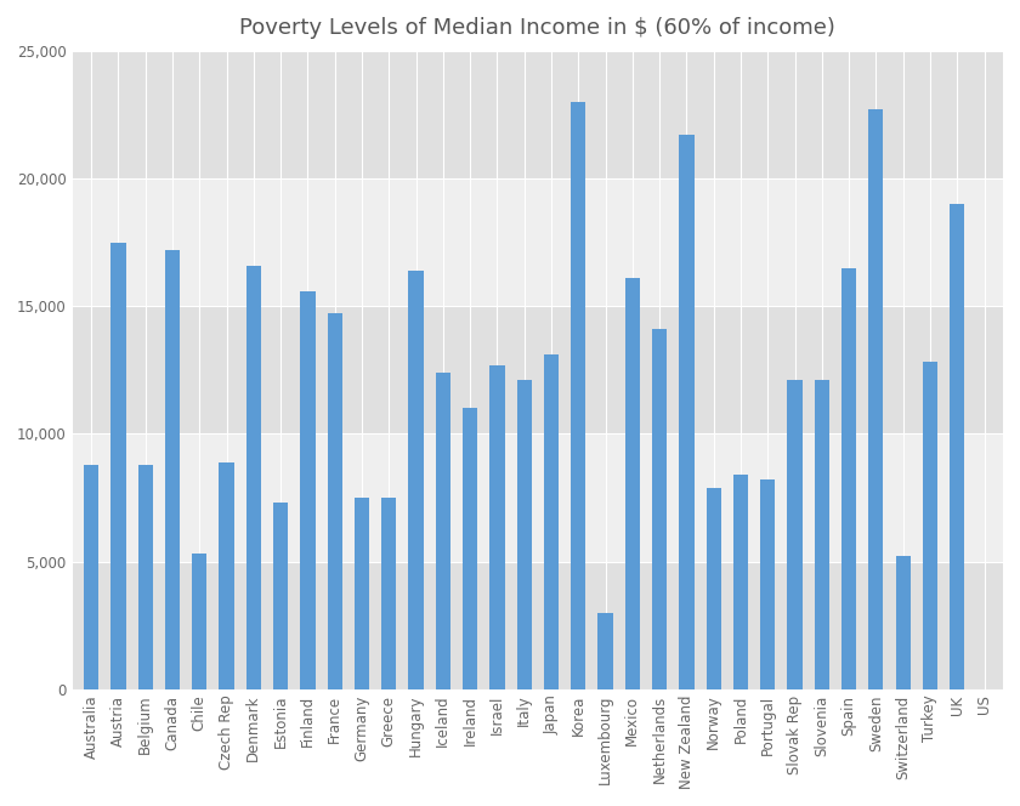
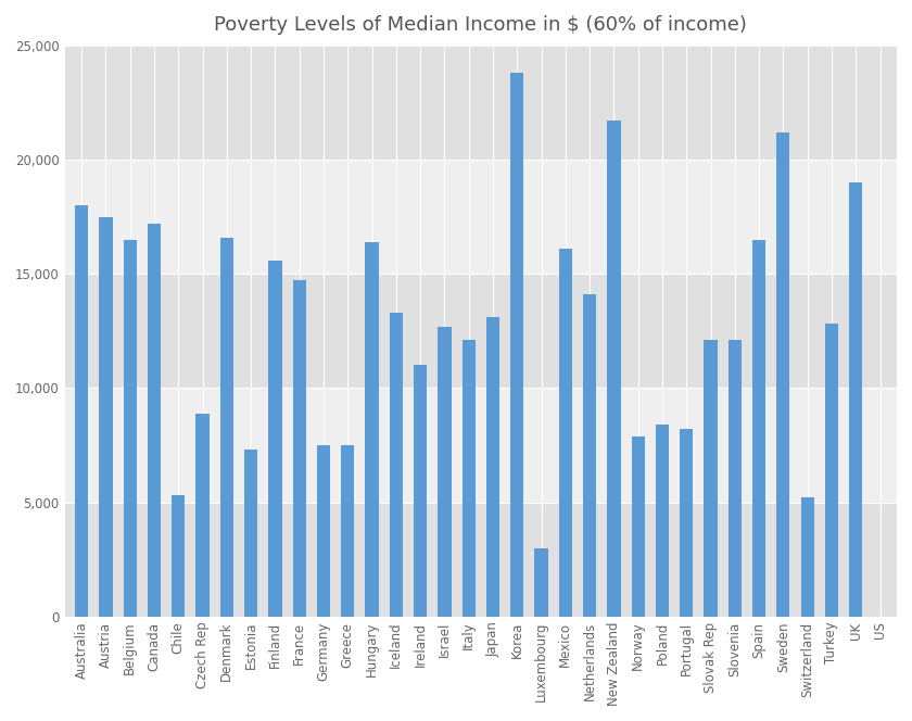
Australia: 8,800 -> 18,000
Belgium: 8,800 -> 16,500
Iceland: 12,400 -> 13,300
Korea: 23,000 -> 23,800
Sweden: 22,700 -> 21,200
